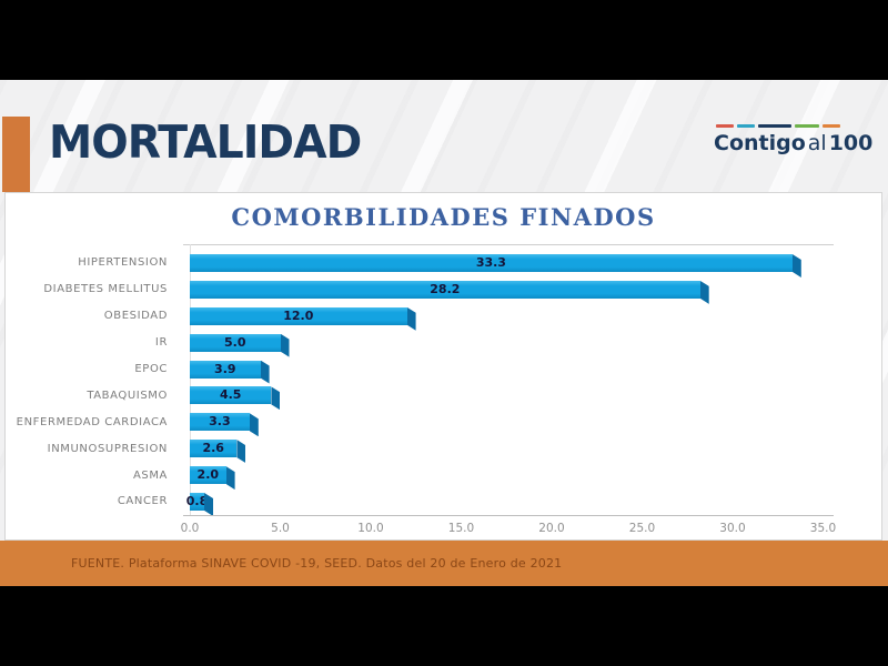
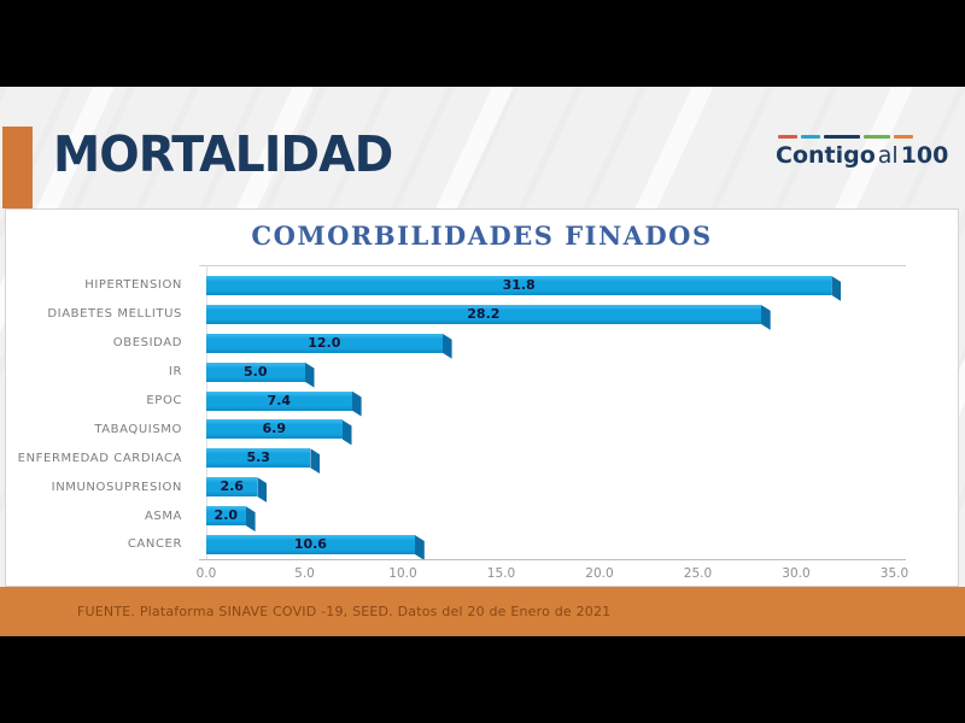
HIPERTENSION: 33.3 -> 31.8
EPOC: 3.9 -> 7.4
TABAQUISMO: 4.5 -> 6.9
ENFERMEDAD CARDIACA: 3.3 -> 5.3
CANCER: 0.8 -> 10.6
